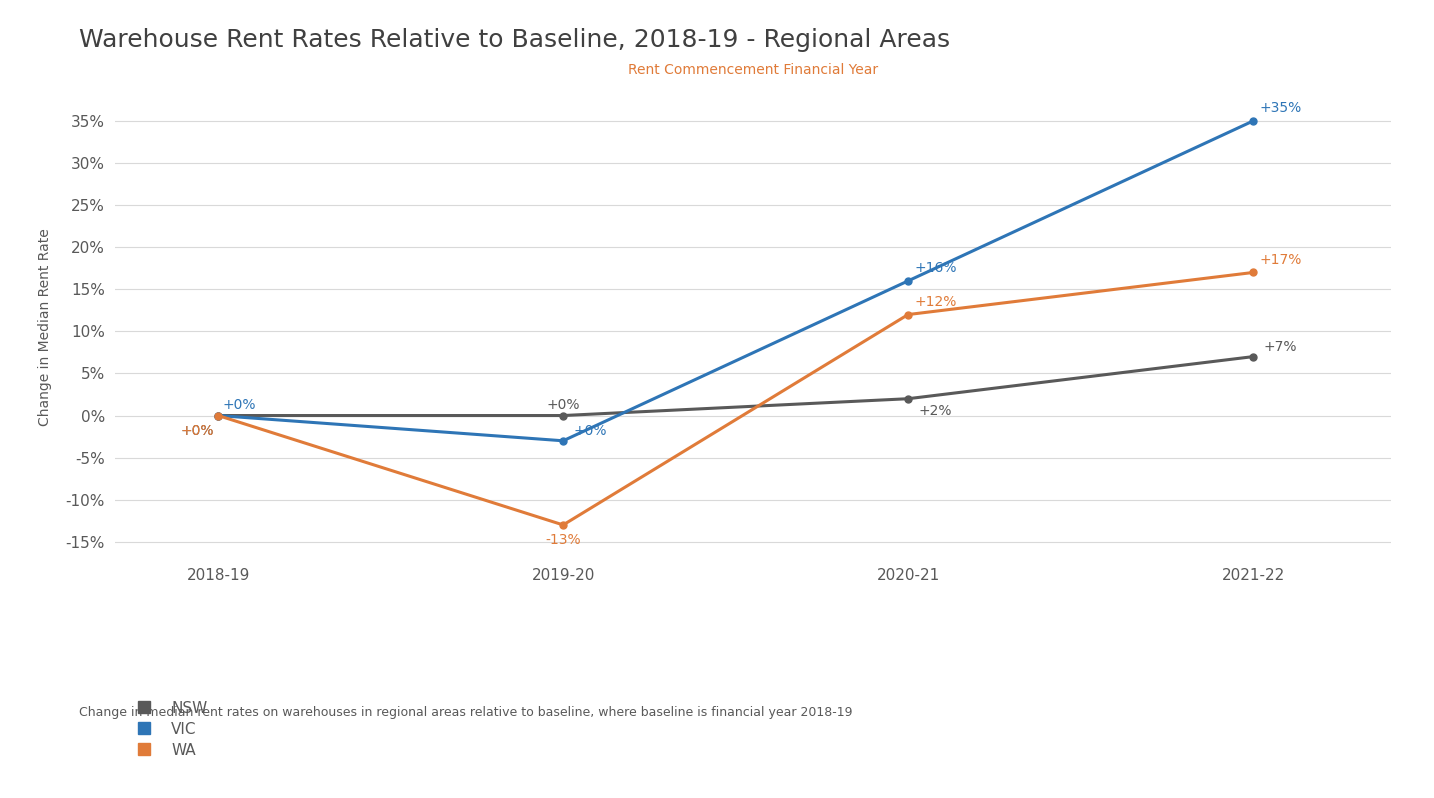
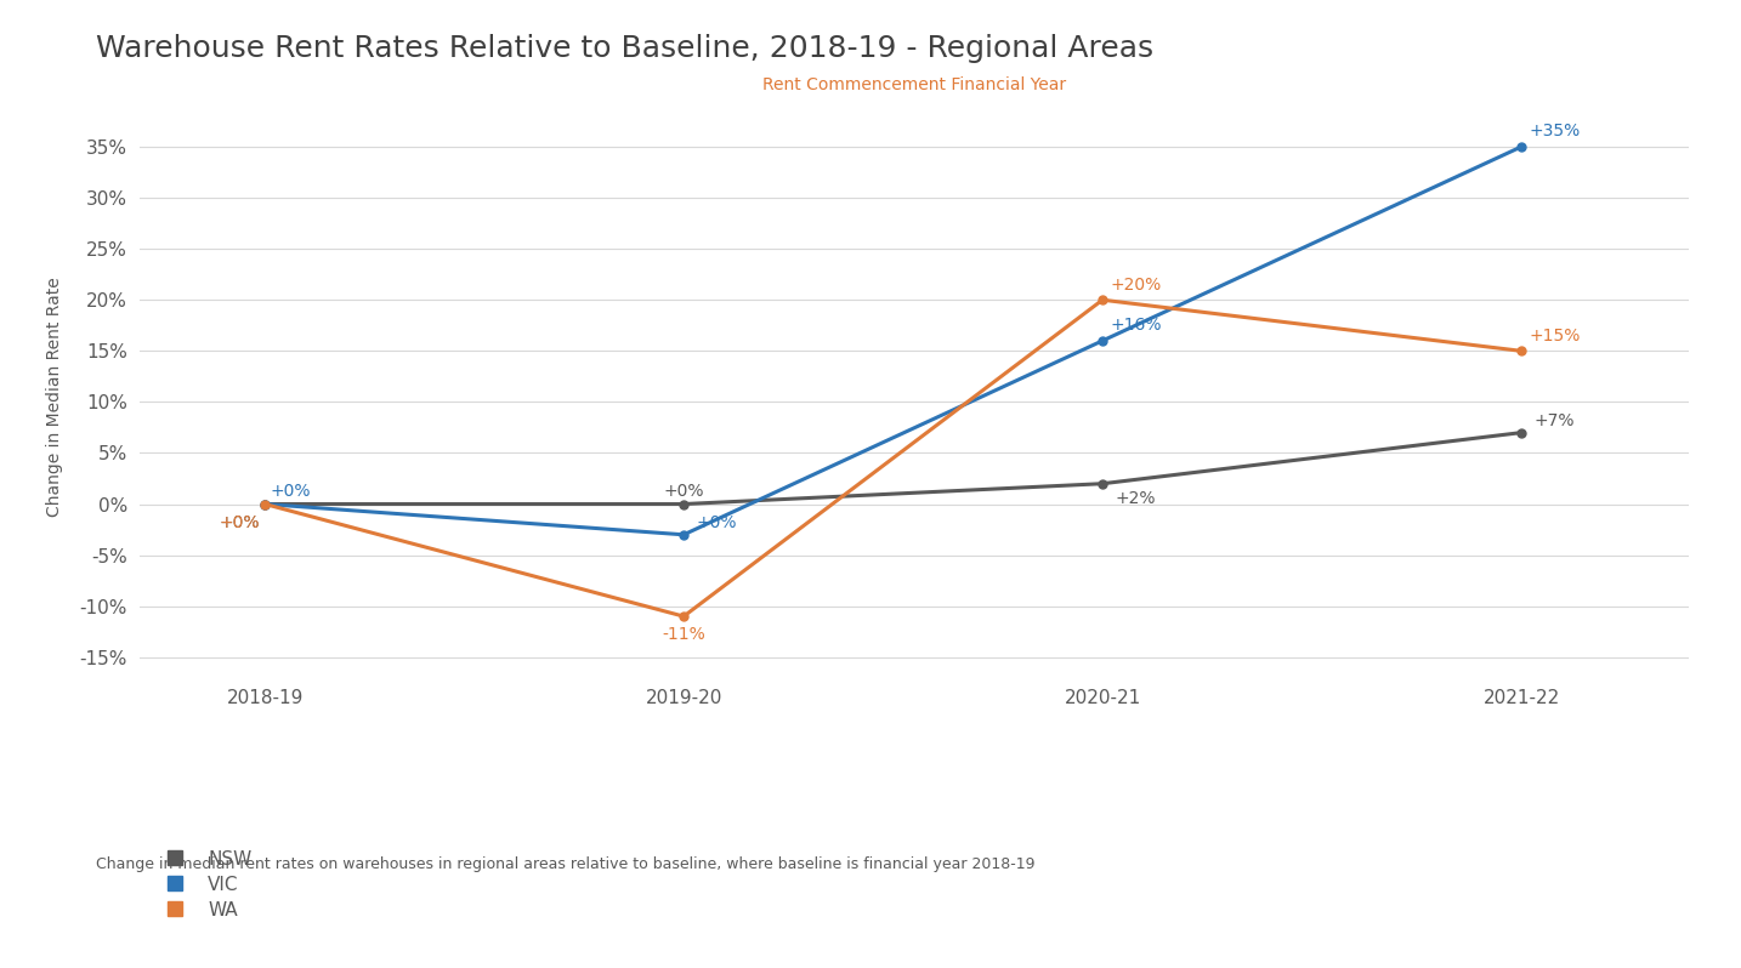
WA/2019-20: -13% -> -11%
WA/2020-21: +12% -> +20%
WA/2021-22: +17% -> +15%
